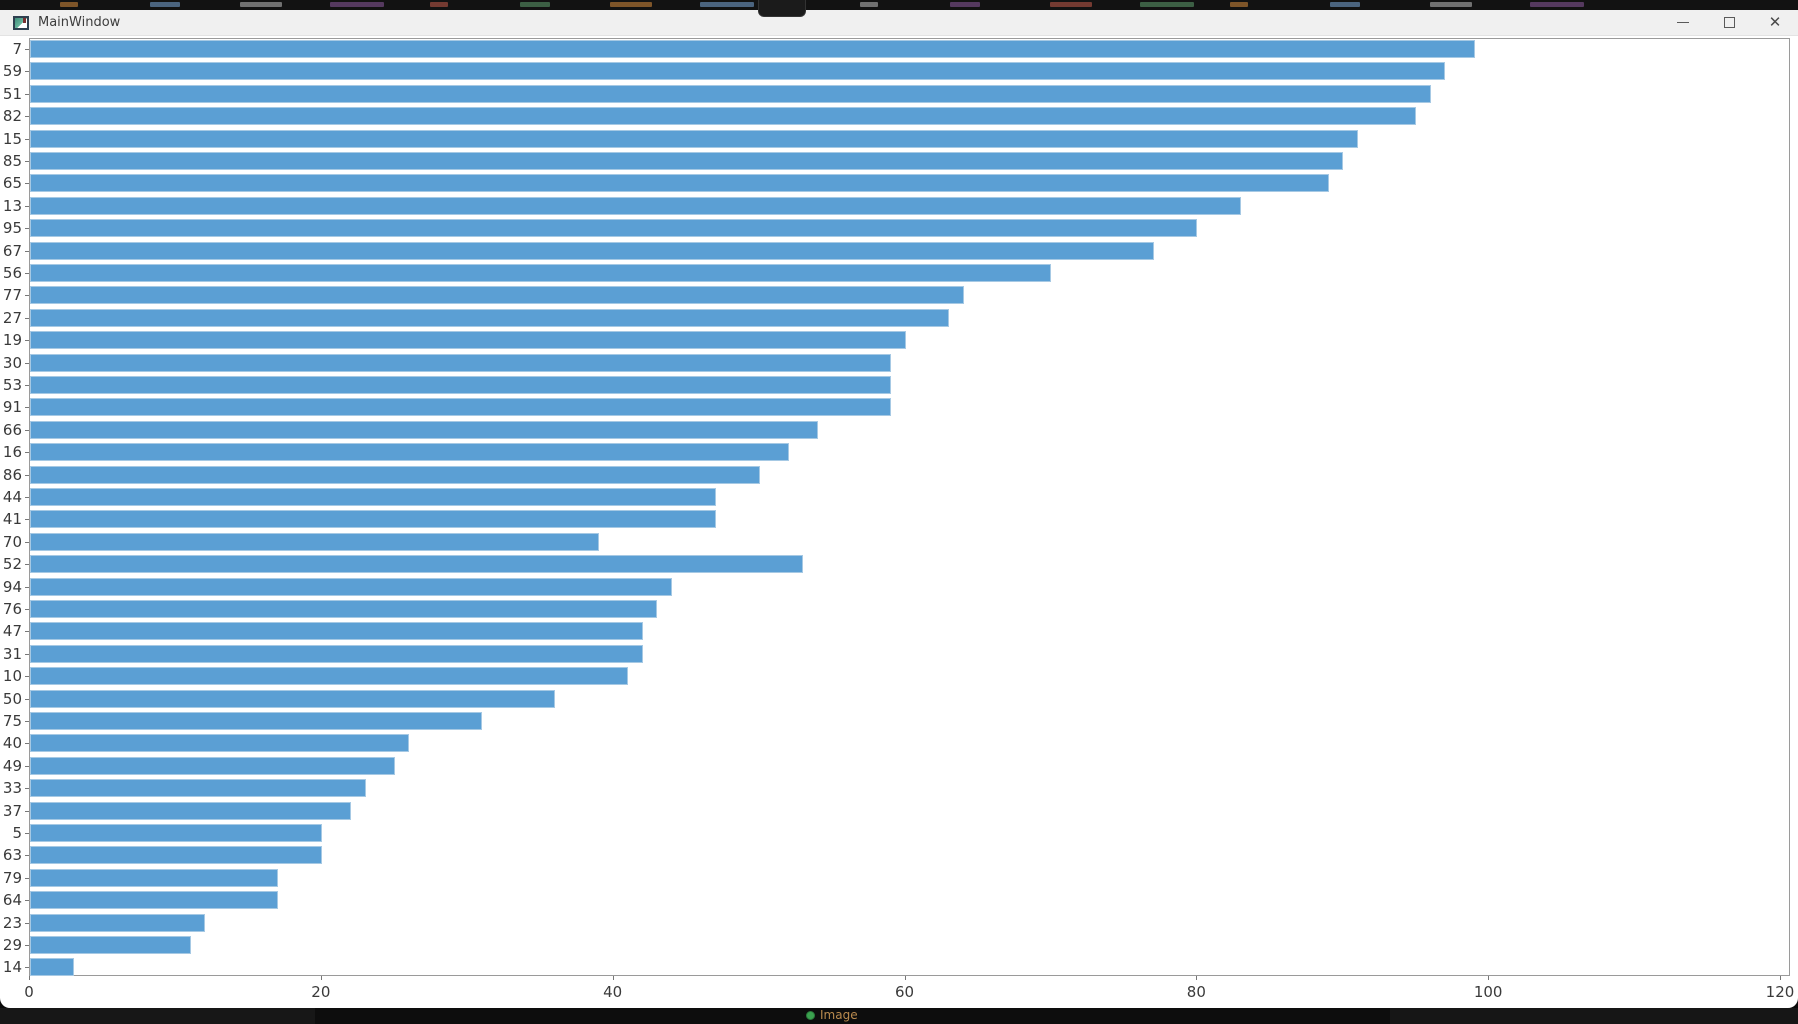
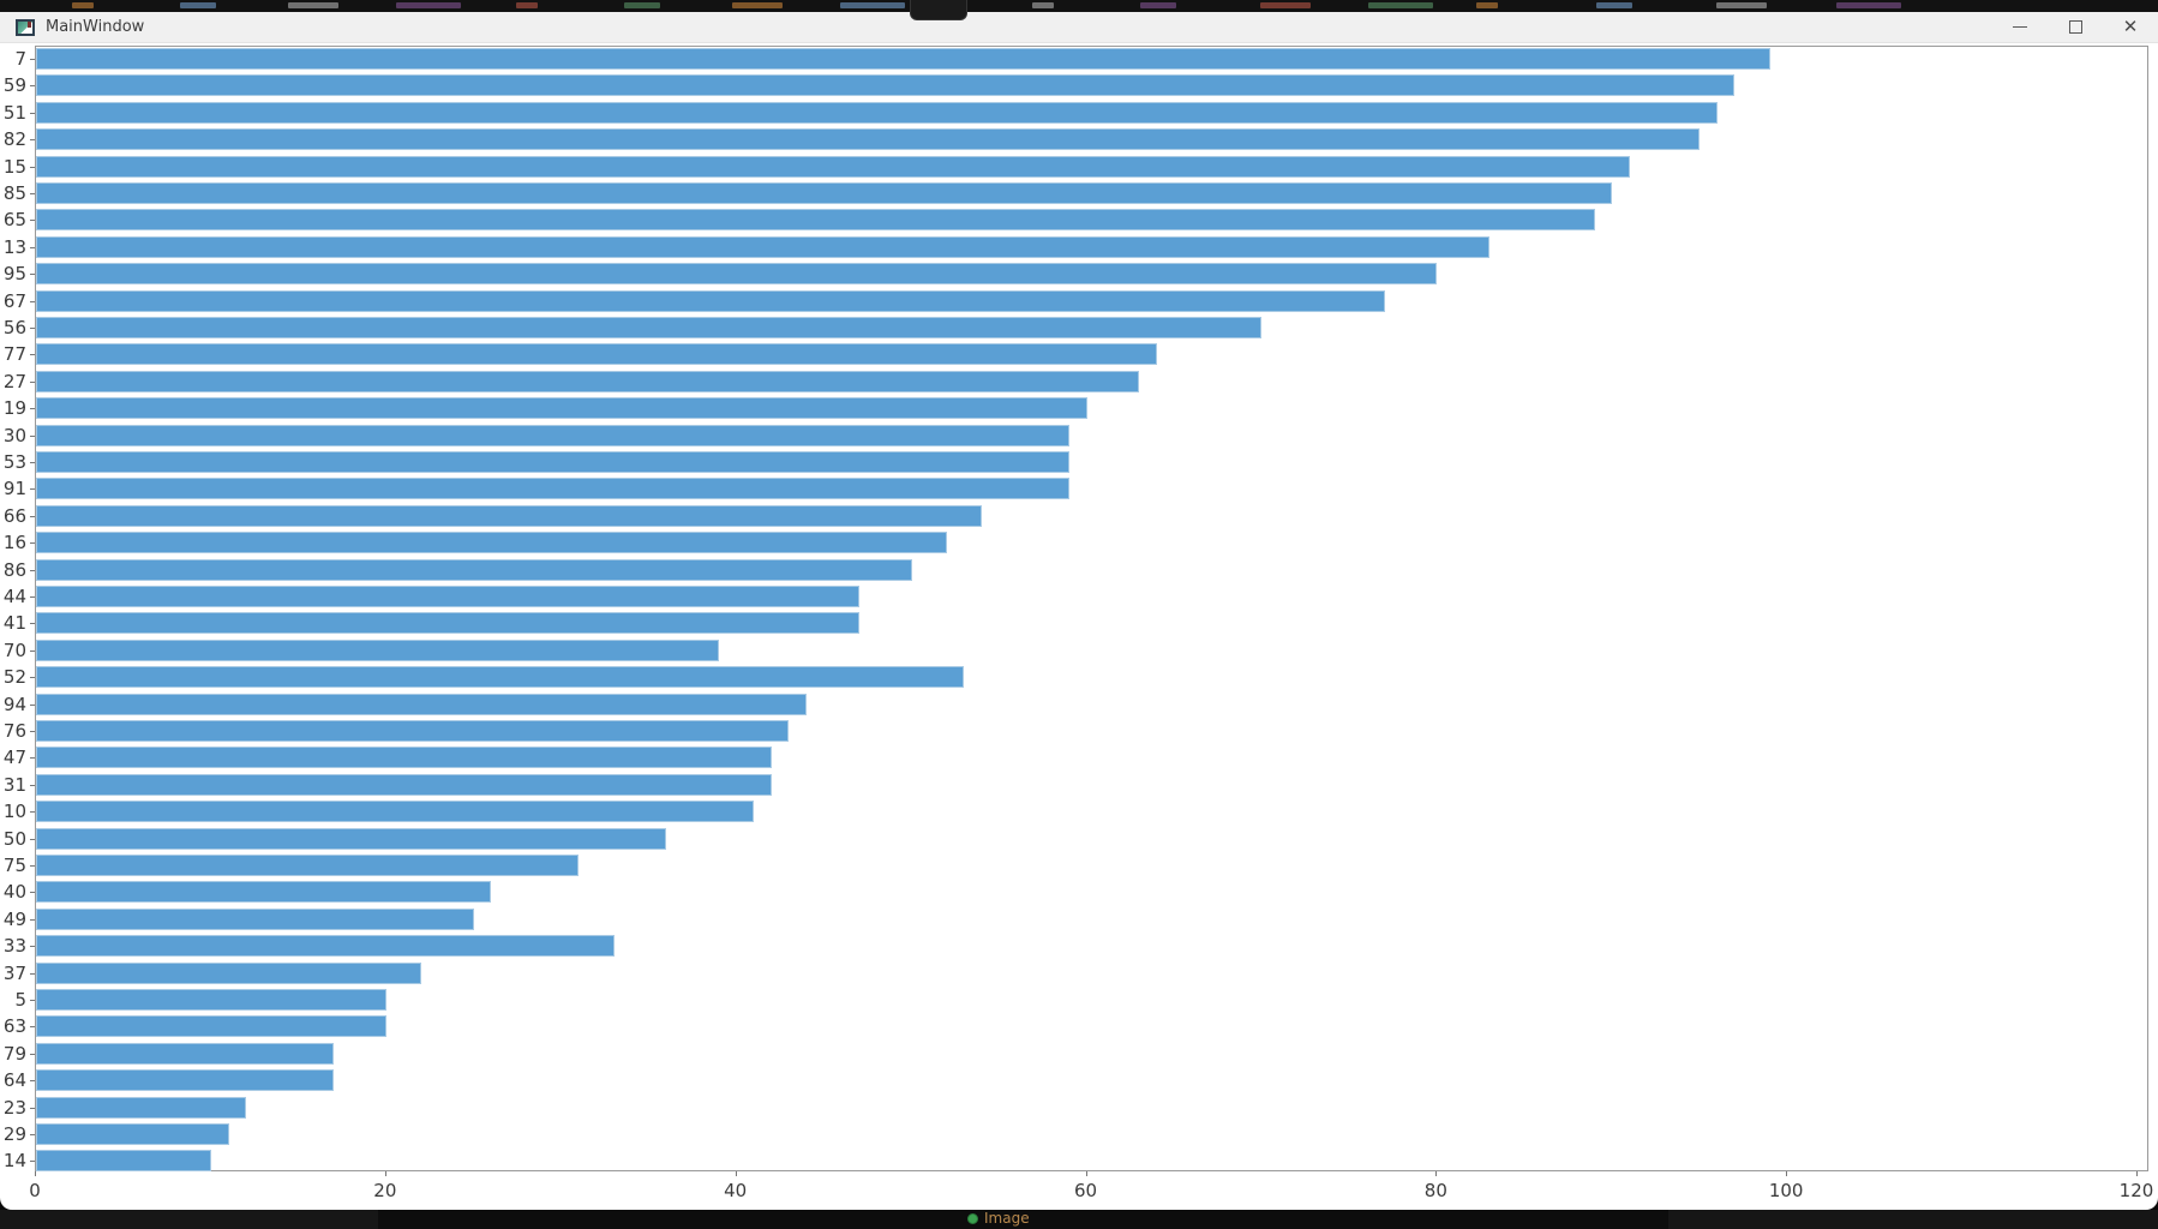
33: 23 -> 33
14: 3 -> 10
